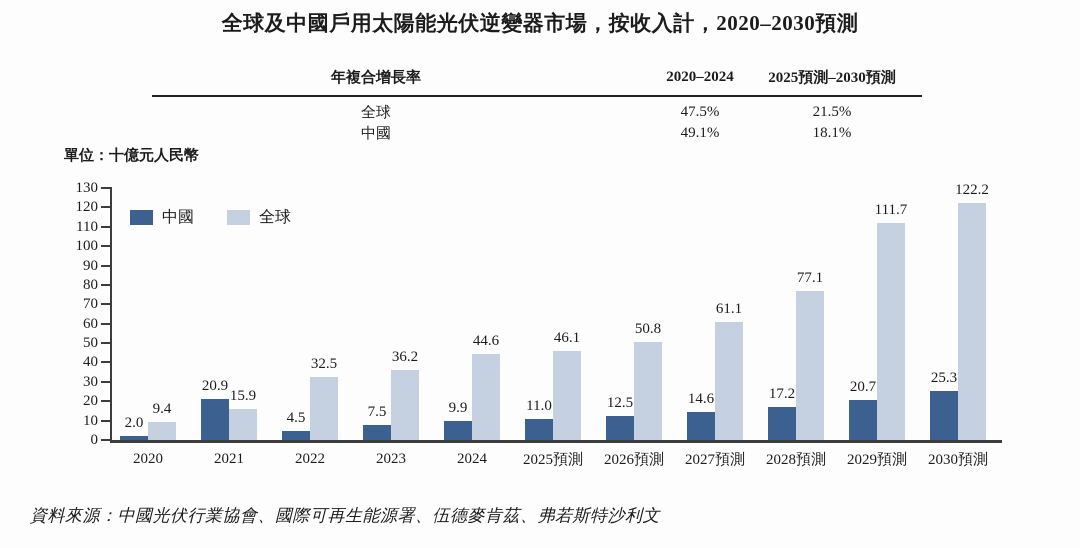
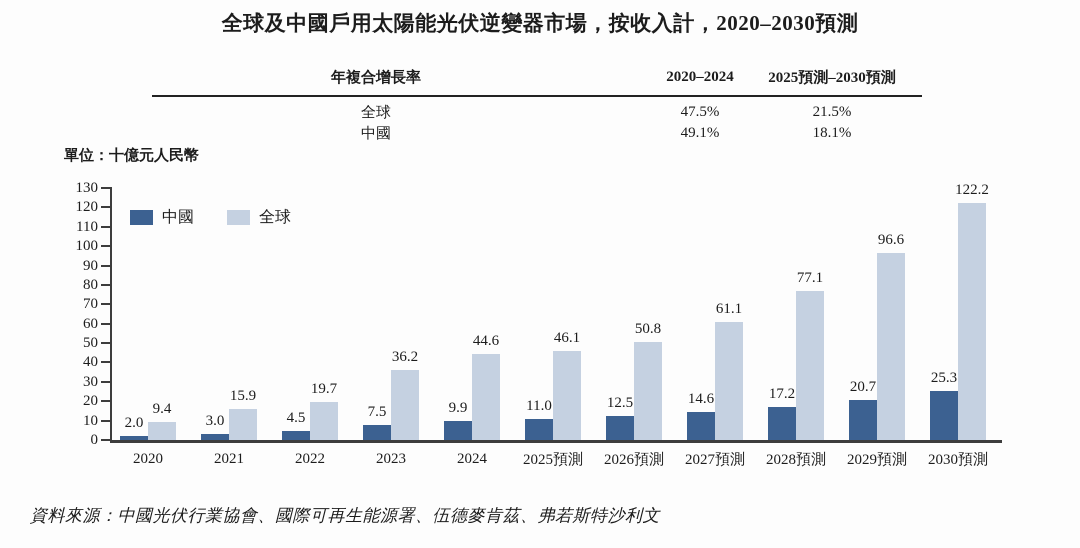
中國/2021: 20.9 -> 3.0
全球/2022: 32.5 -> 19.7
全球/2029預測: 111.7 -> 96.6
